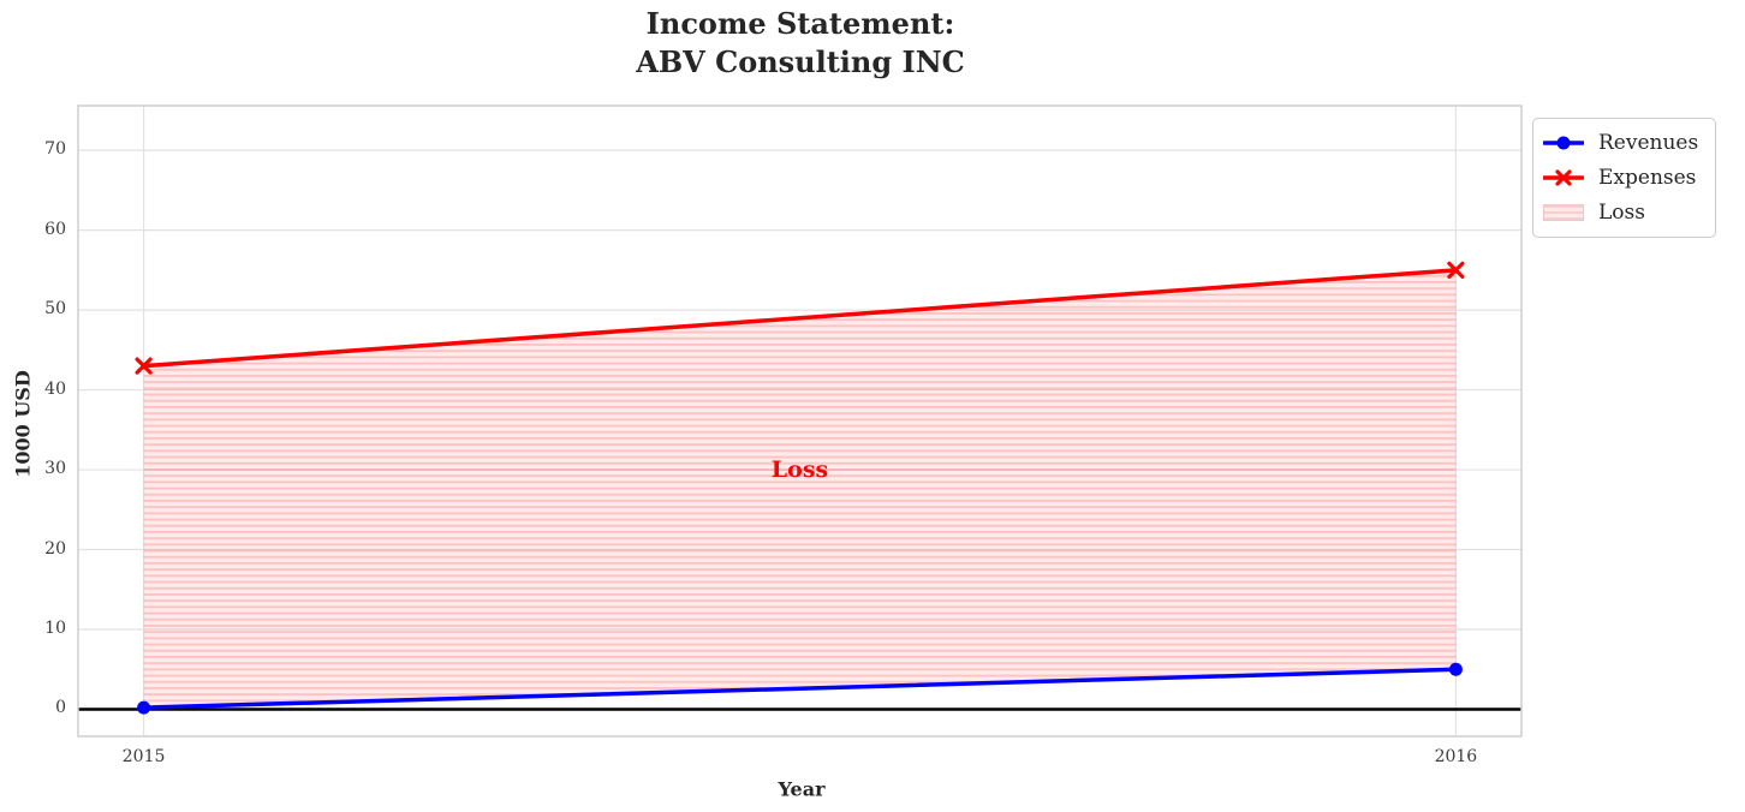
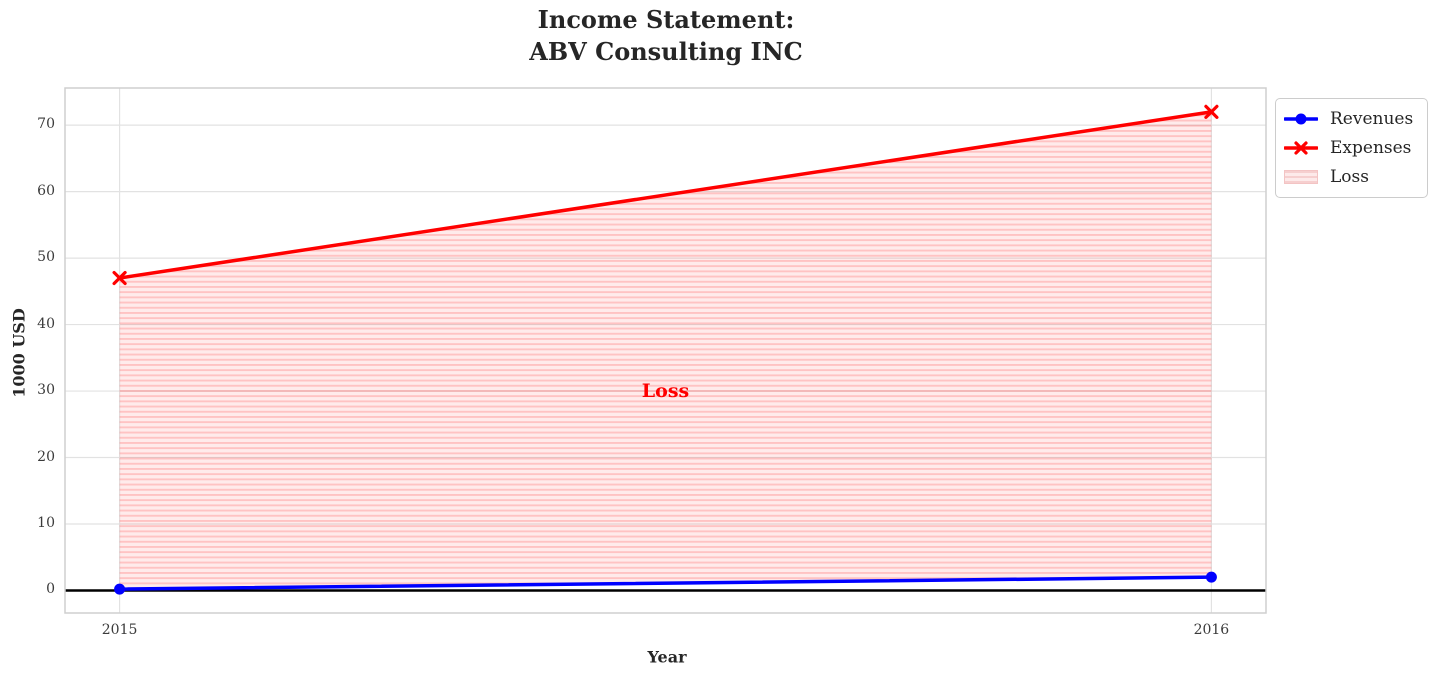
Expenses/2015: 43 -> 47
Revenues/2016: 5 -> 2
Expenses/2016: 55 -> 72
